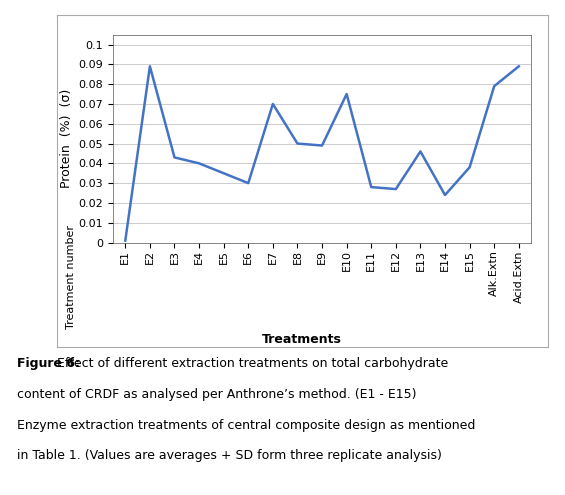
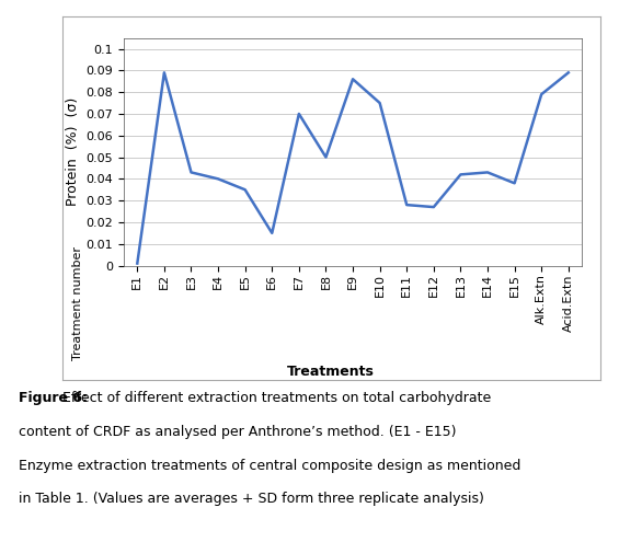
E6: 0.030 -> 0.015
E9: 0.049 -> 0.086
E13: 0.046 -> 0.042
E14: 0.024 -> 0.043
